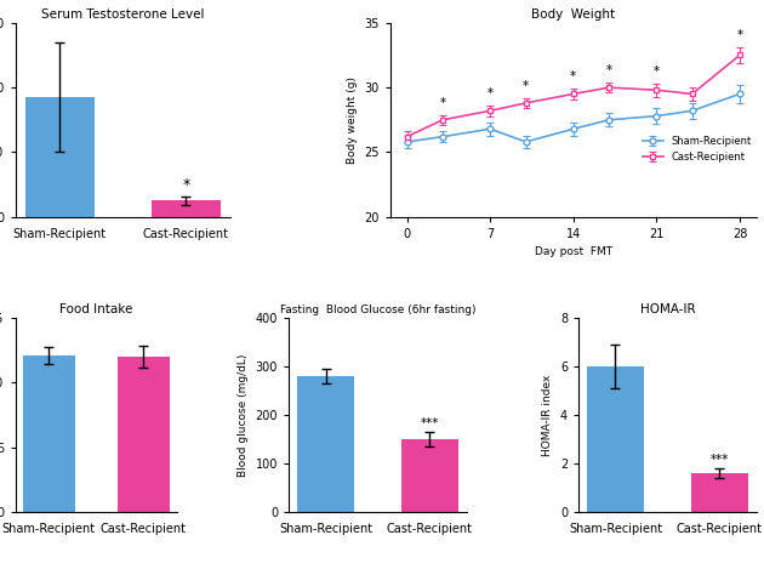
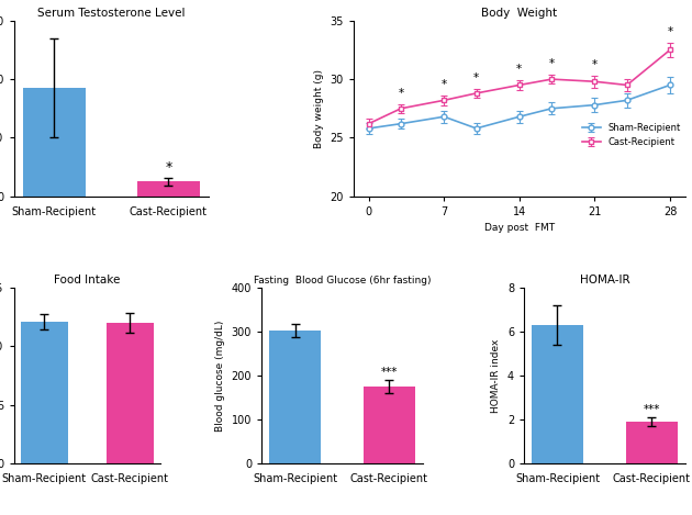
Fasting Blood Glucose (6hr fasting)/Sham-Recipient: 280 -> 303
Fasting Blood Glucose (6hr fasting)/Cast-Recipient: 150 -> 175
HOMA-IR/Sham-Recipient: 6.0 -> 6.3
HOMA-IR/Cast-Recipient: 1.6 -> 1.9
